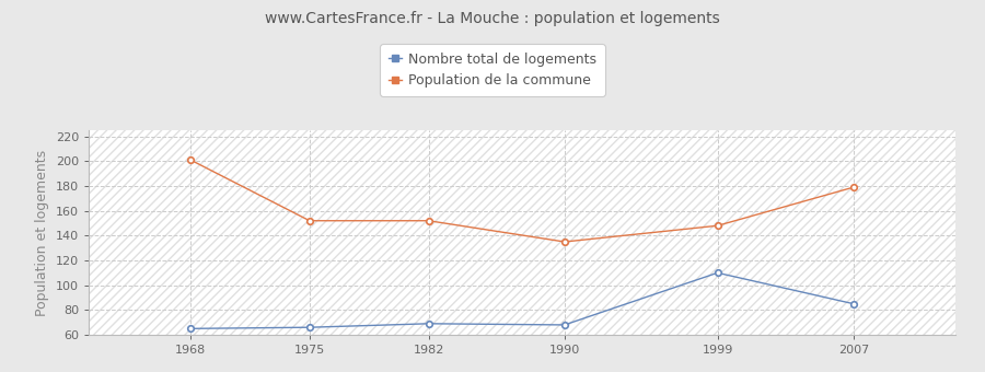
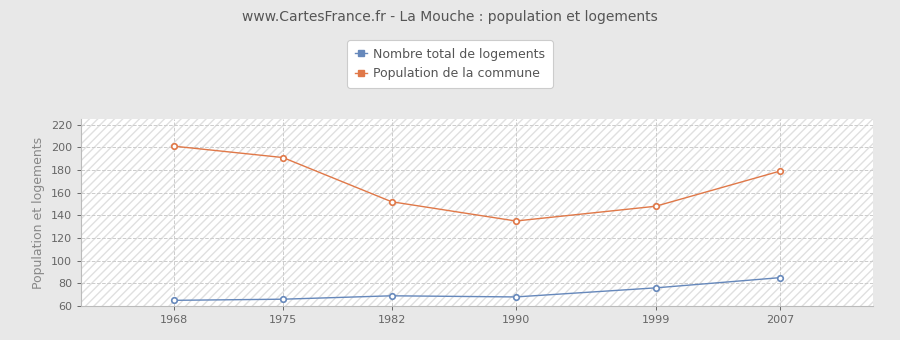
Population de la commune/1975: 152 -> 191
Nombre total de logements/1999: 110 -> 76
